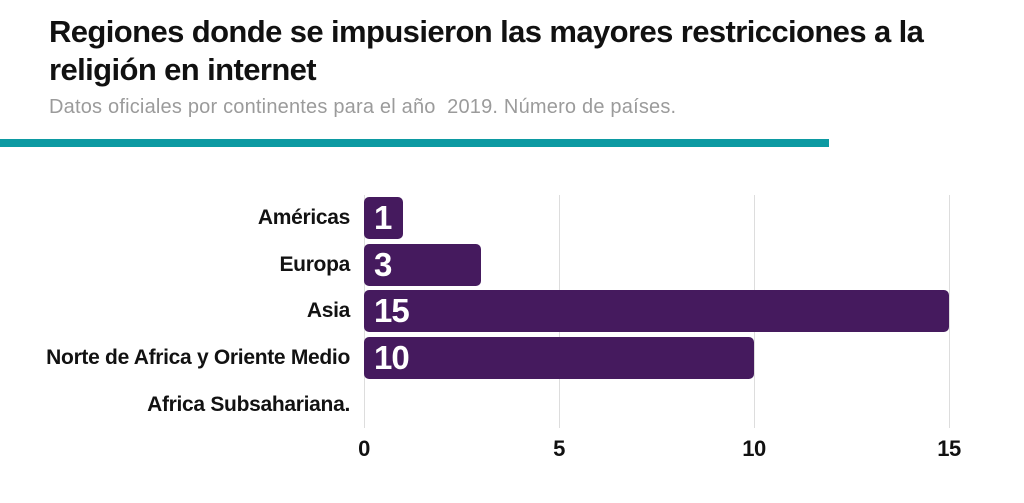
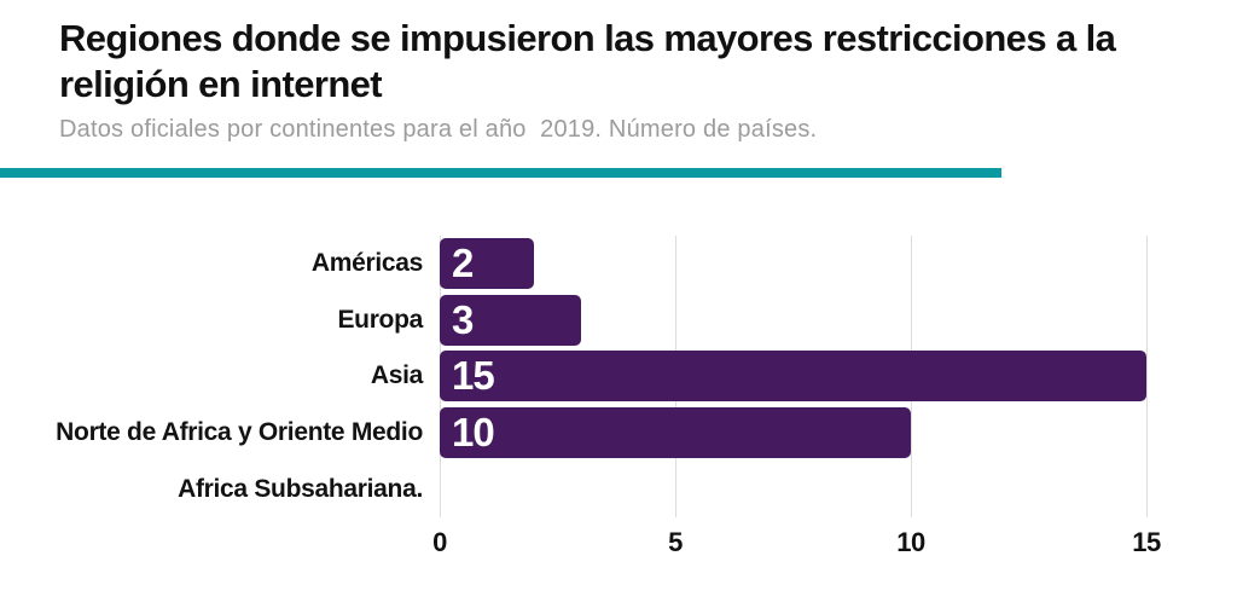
Américas: 1 -> 2
